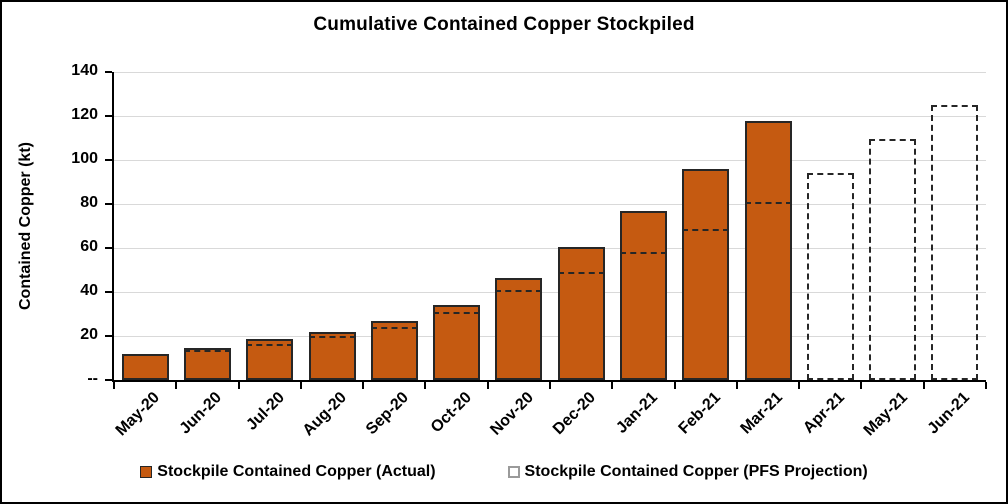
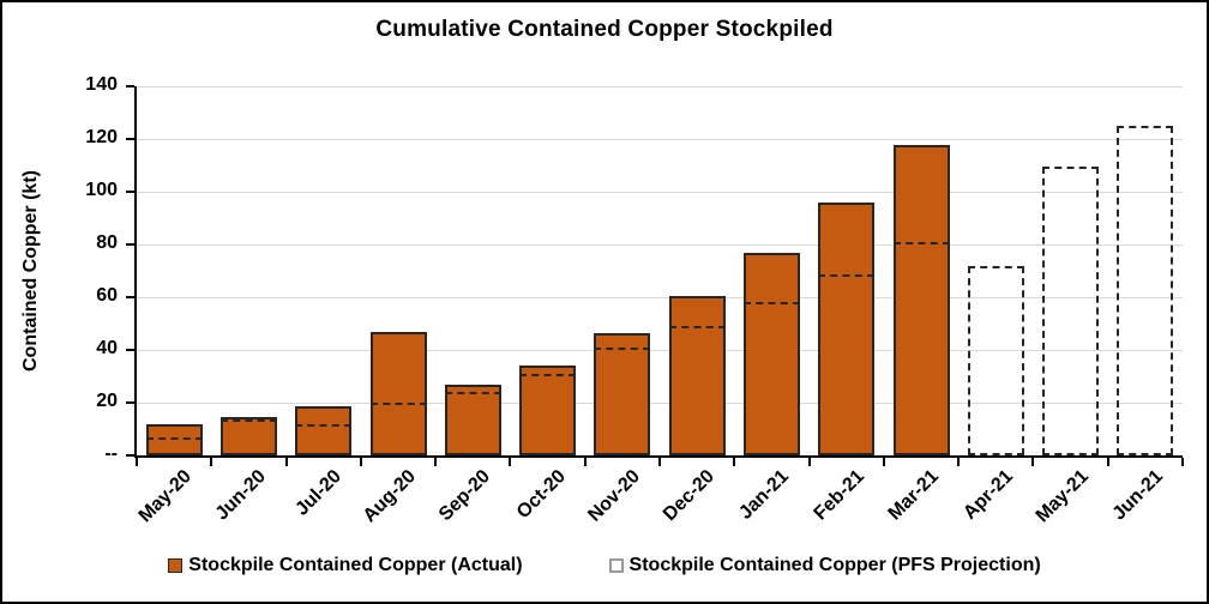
Stockpile Contained Copper (PFS Projection)/May-20: 12 -> 7
Stockpile Contained Copper (PFS Projection)/Jul-20: 16 -> 12
Stockpile Contained Copper (Actual)/Aug-20: 22 -> 47
Stockpile Contained Copper (PFS Projection)/Apr-21: 94 -> 72
